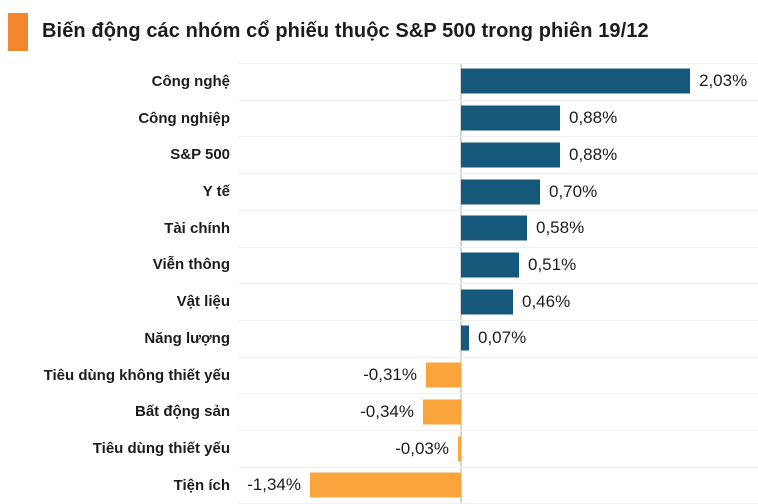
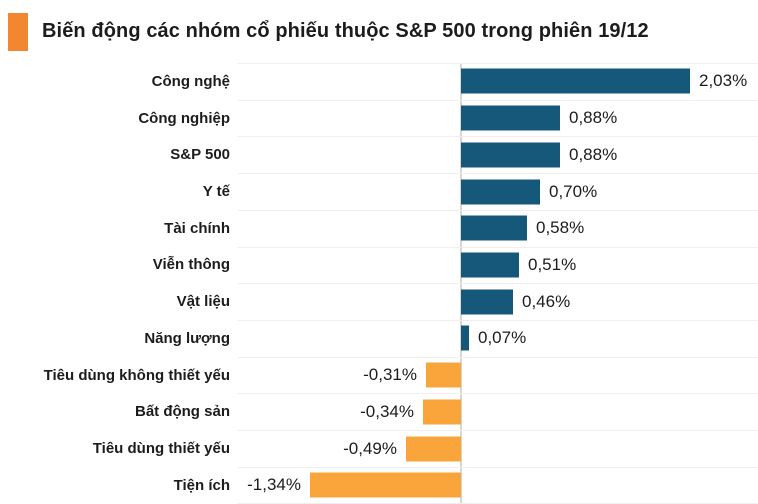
Tiêu dùng thiết yếu: -0,03% -> -0,49%
